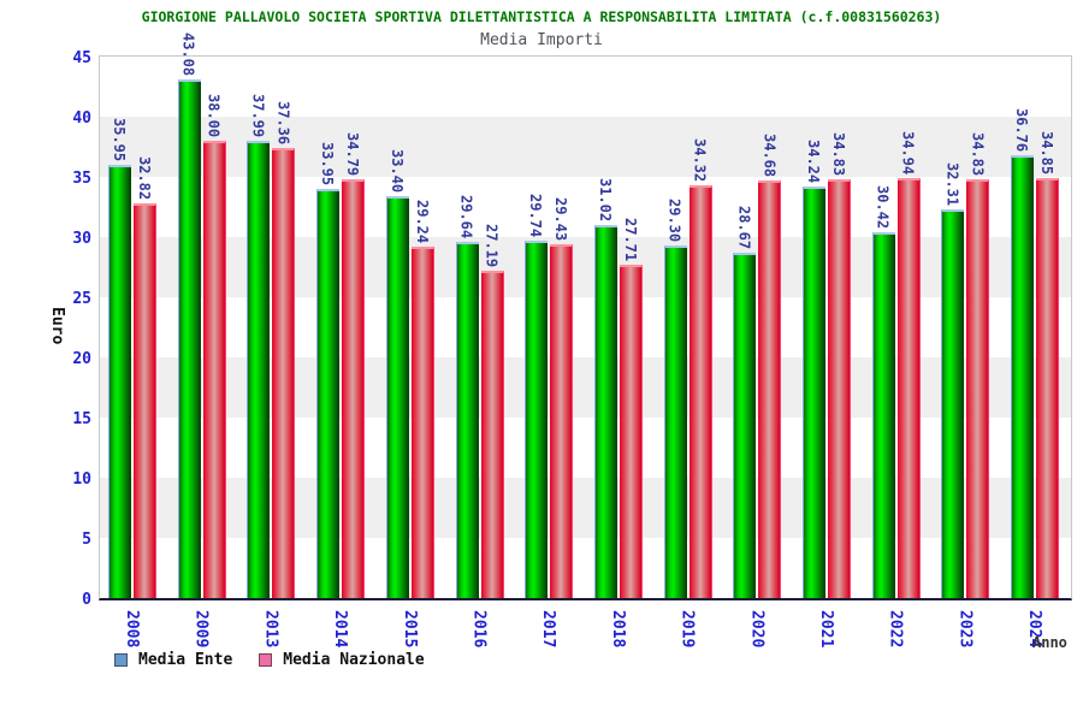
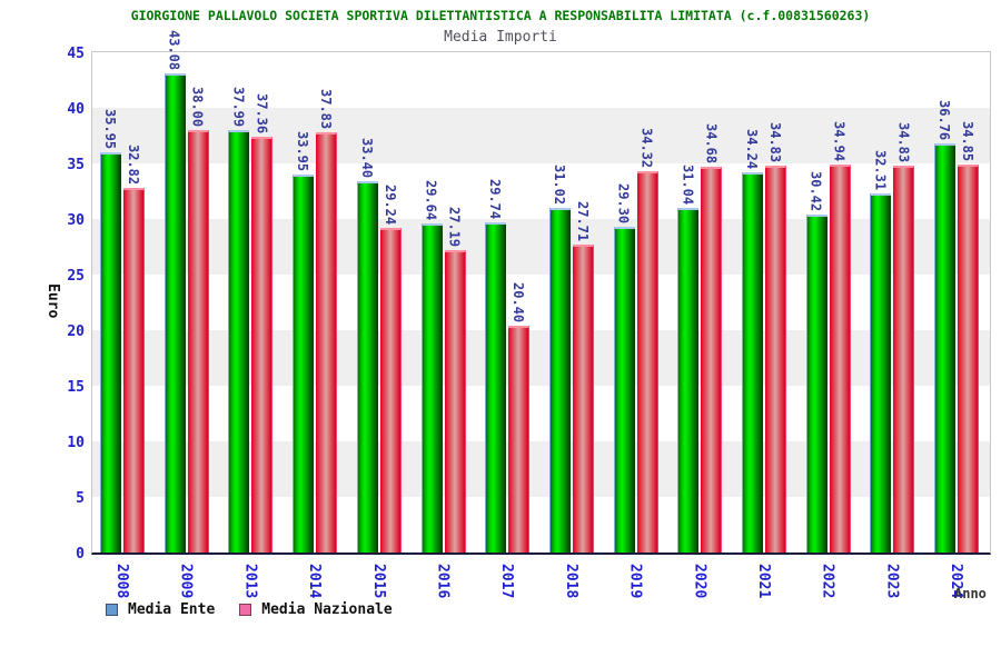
Media Nazionale/2014: 34.79 -> 37.83
Media Nazionale/2017: 29.43 -> 20.40
Media Ente/2020: 28.67 -> 31.04
